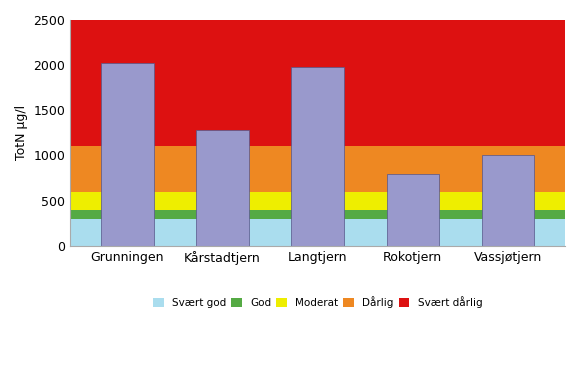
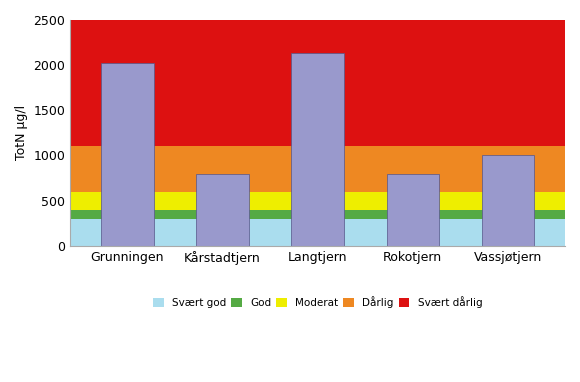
Kårstadtjern: 1280 -> 800
Langtjern: 1980 -> 2130
